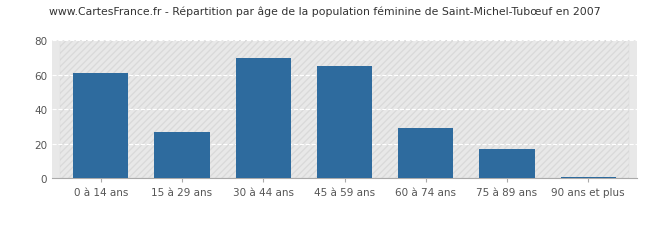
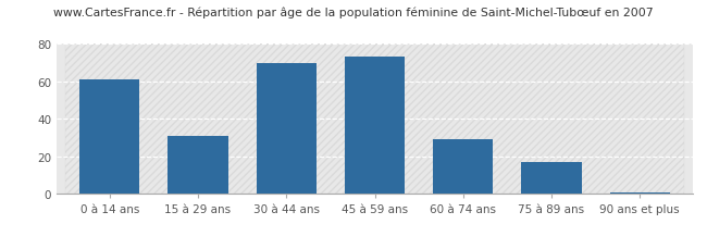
15 à 29 ans: 27 -> 31
45 à 59 ans: 65 -> 73
